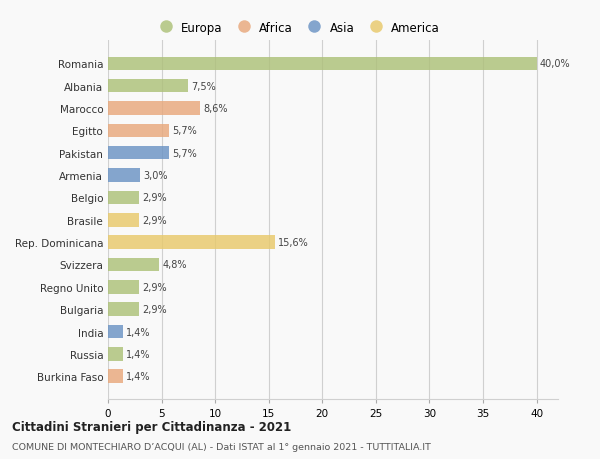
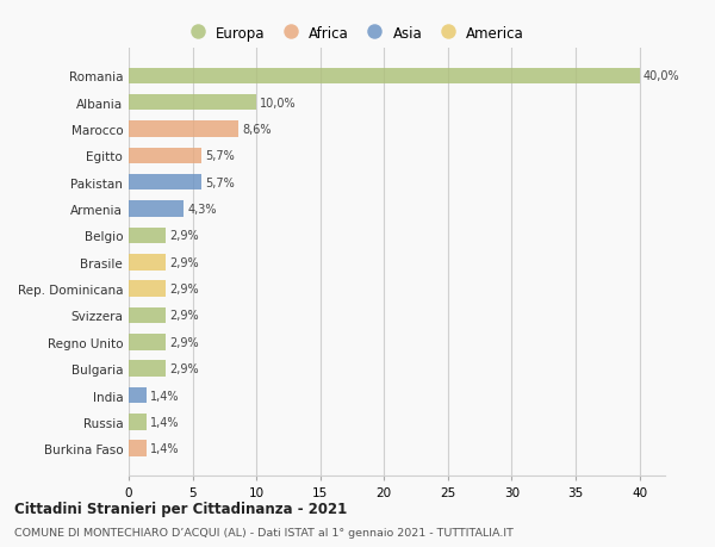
Albania: 7,5% -> 10,0%
Armenia: 3,0% -> 4,3%
Rep. Dominicana: 15,6% -> 2,9%
Svizzera: 4,8% -> 2,9%
